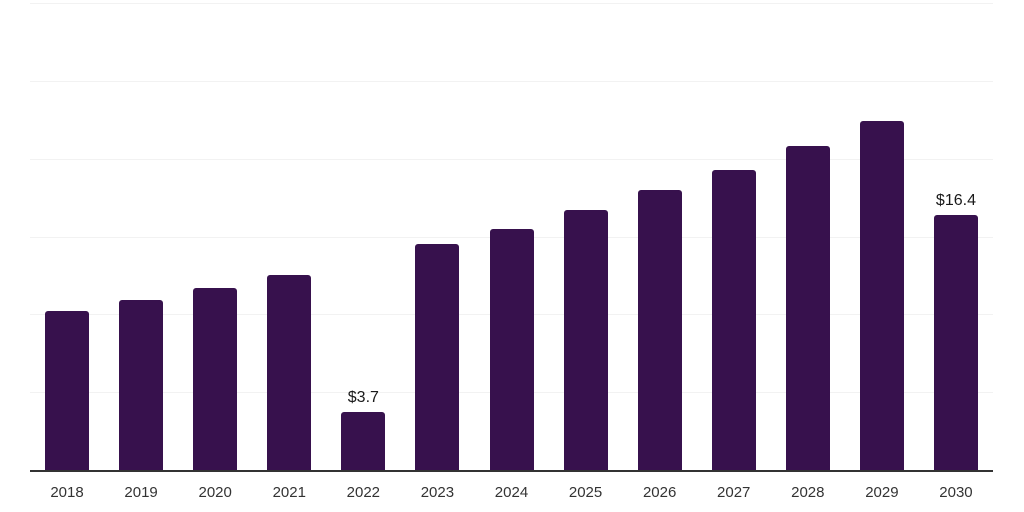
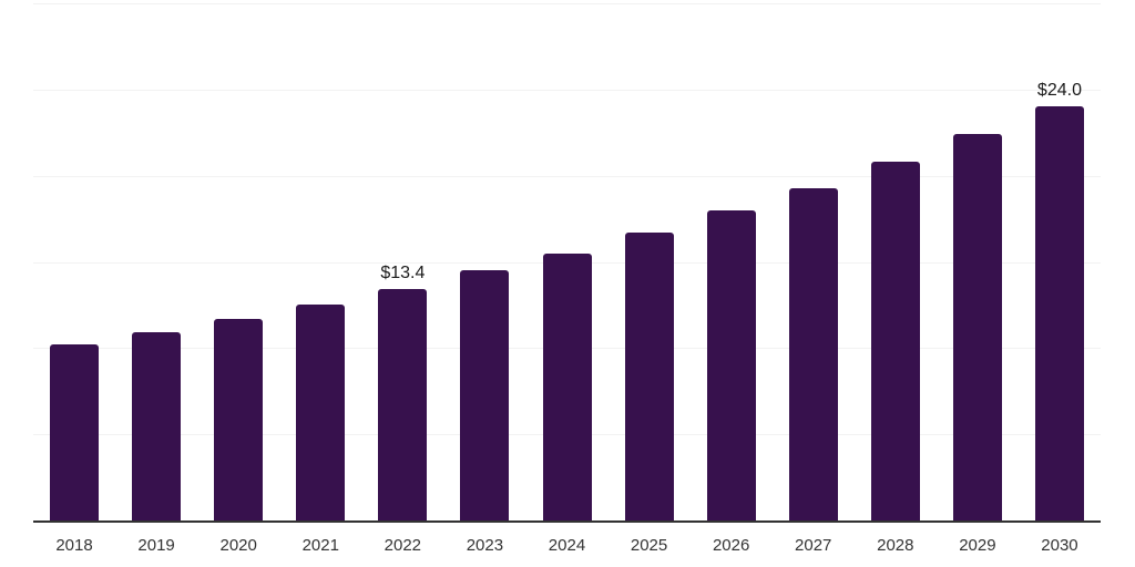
2022: $3.7 -> $13.4
2030: $16.4 -> $24.0
